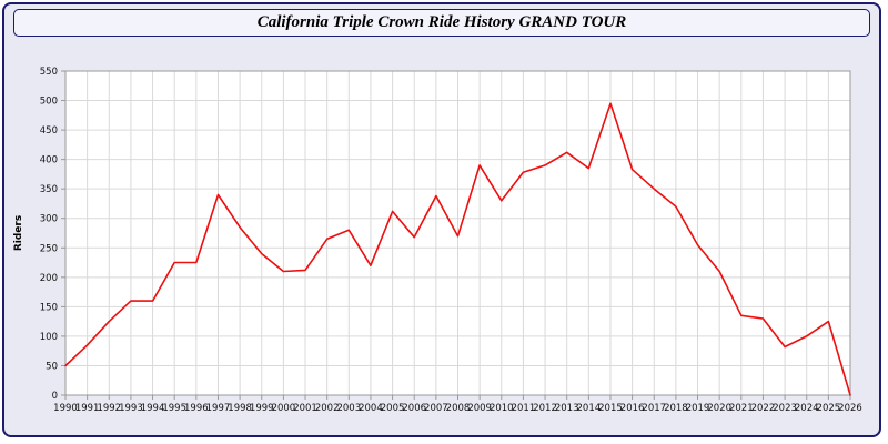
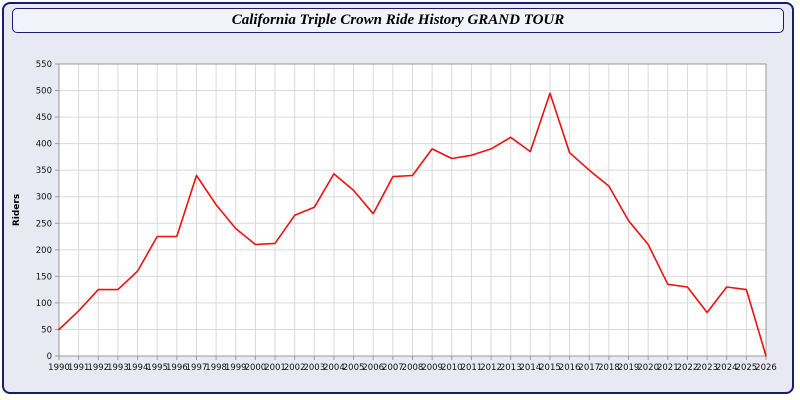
1993: 160 -> 120
2004: 220 -> 340
2008: 270 -> 340
2010: 330 -> 370
2024: 100 -> 130
